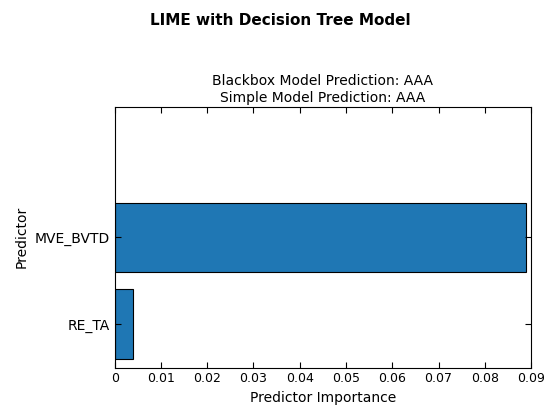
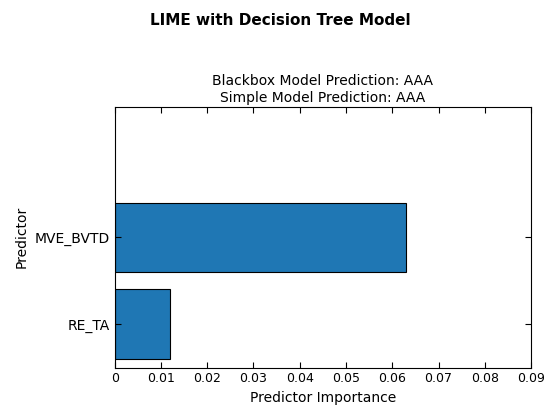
MVE_BVTD: 0.089 -> 0.063
RE_TA: 0.004 -> 0.012
